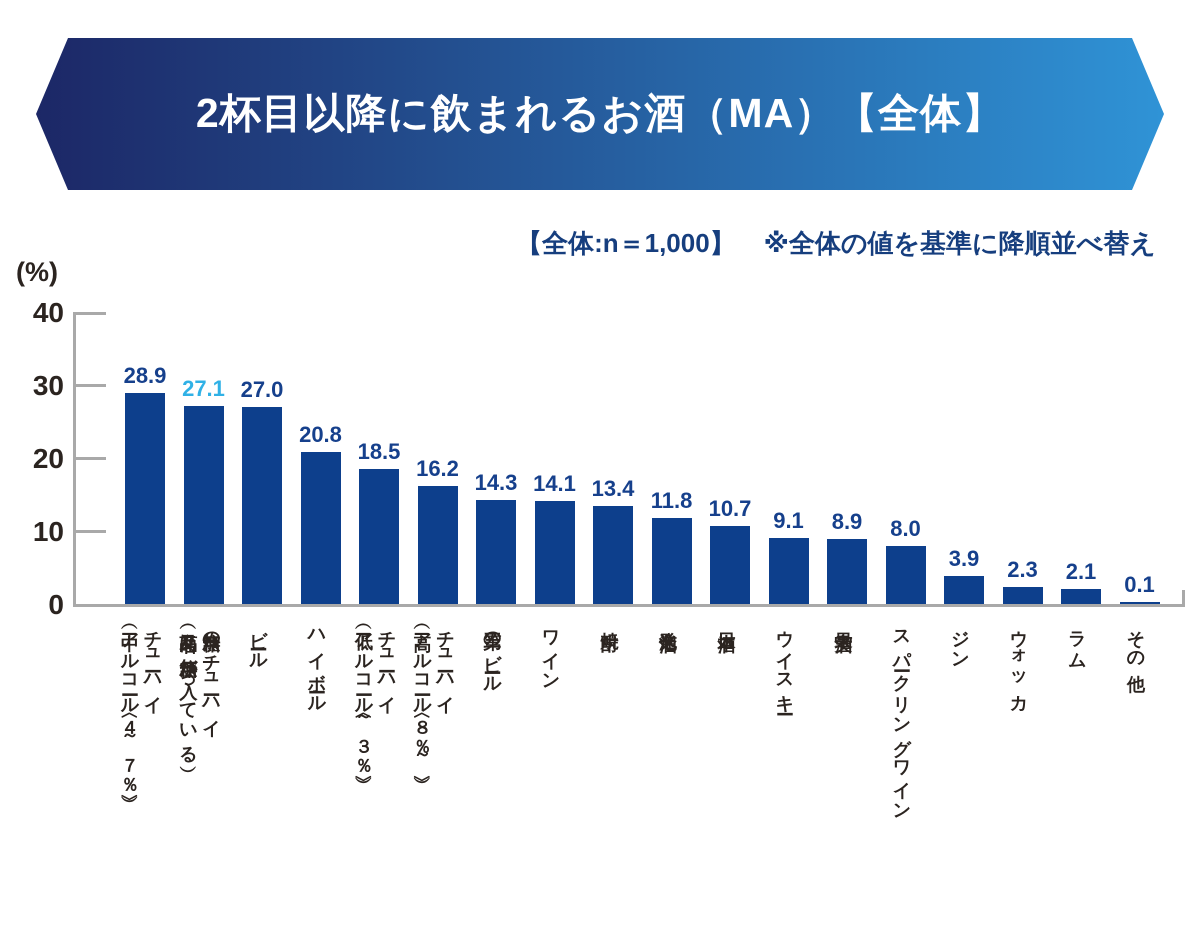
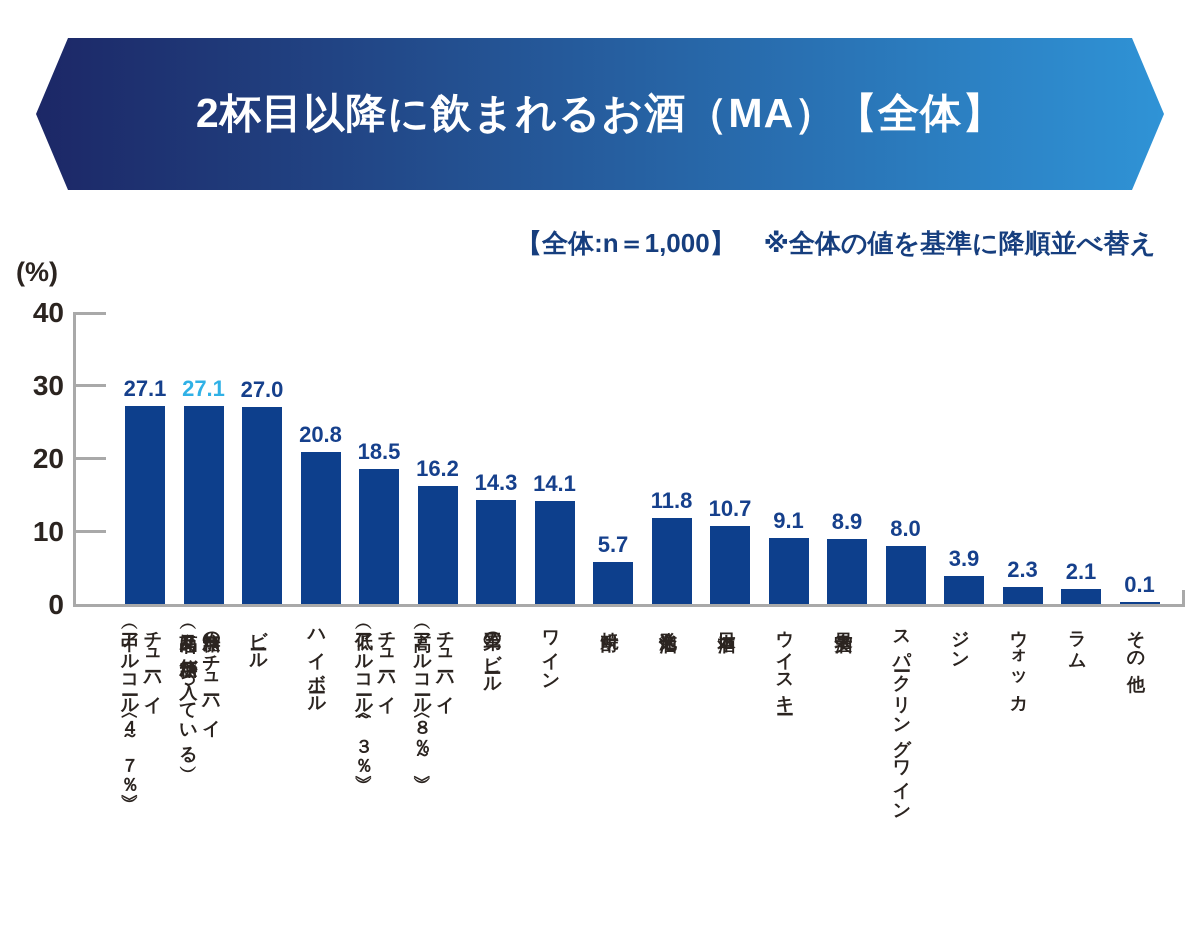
チューハイ （中アルコール〈４～７％〉）: 28.9 -> 27.1
焼酎: 13.4 -> 5.7
